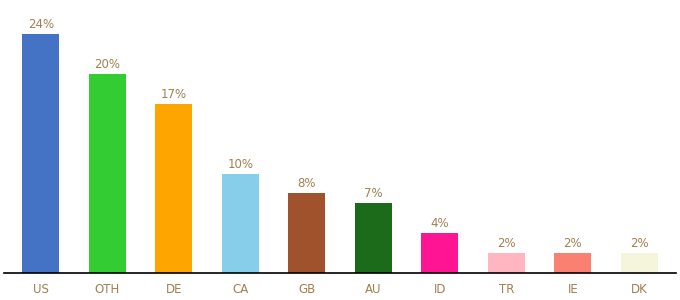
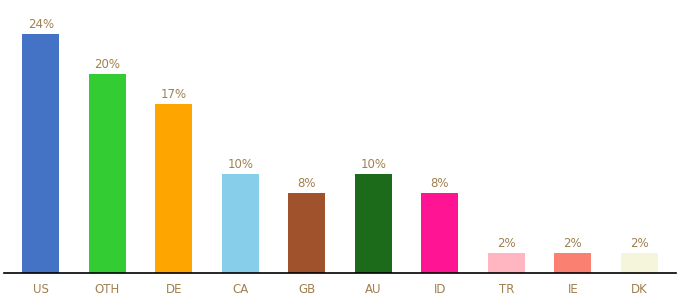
AU: 7% -> 10%
ID: 4% -> 8%
